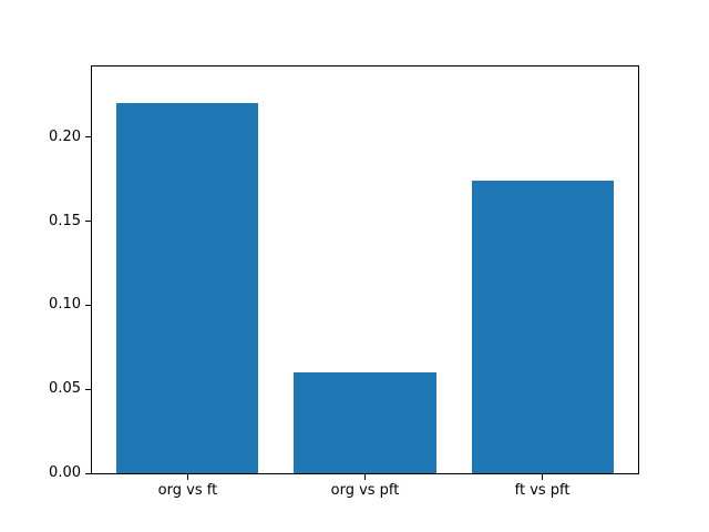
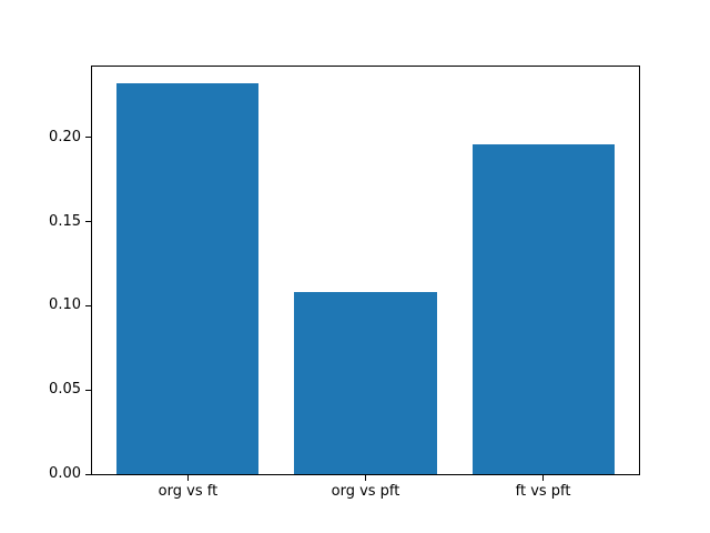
org vs ft: 0.220 -> 0.232
org vs pft: 0.060 -> 0.108
ft vs pft: 0.174 -> 0.196
